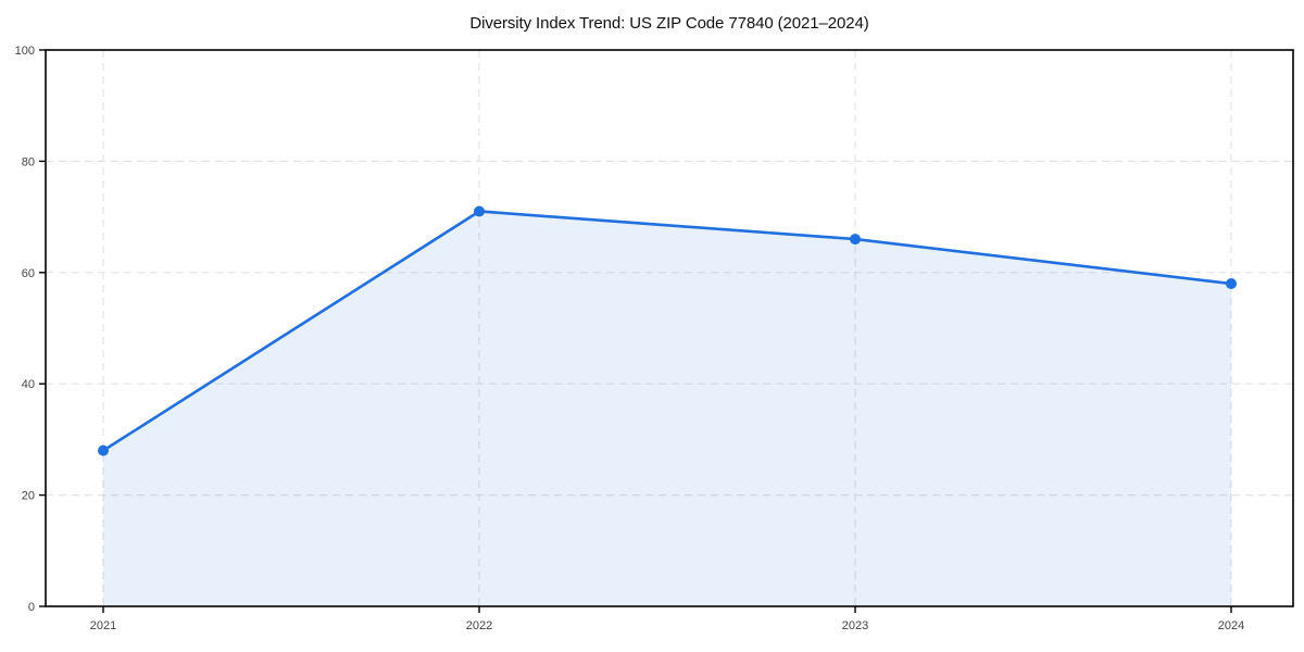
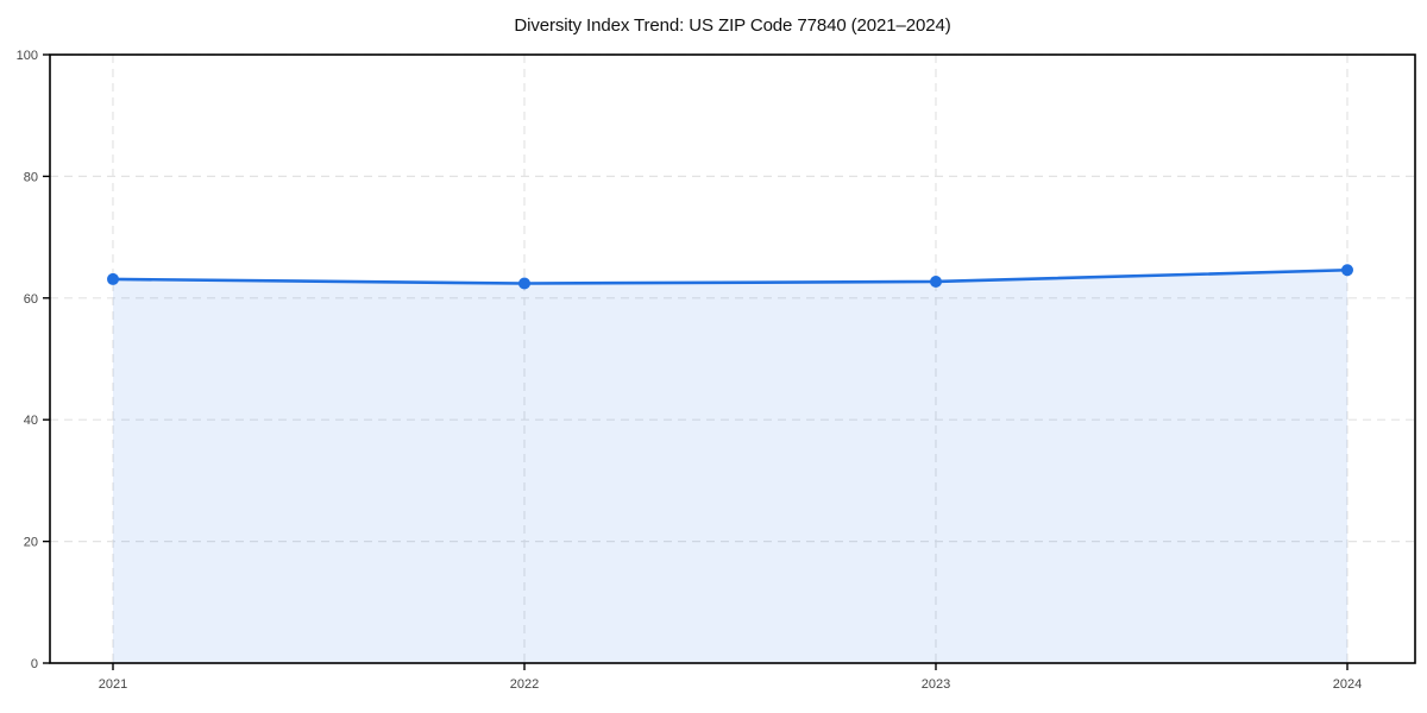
2021: 28 -> 63
2022: 71 -> 62
2023: 66 -> 63
2024: 58 -> 65
